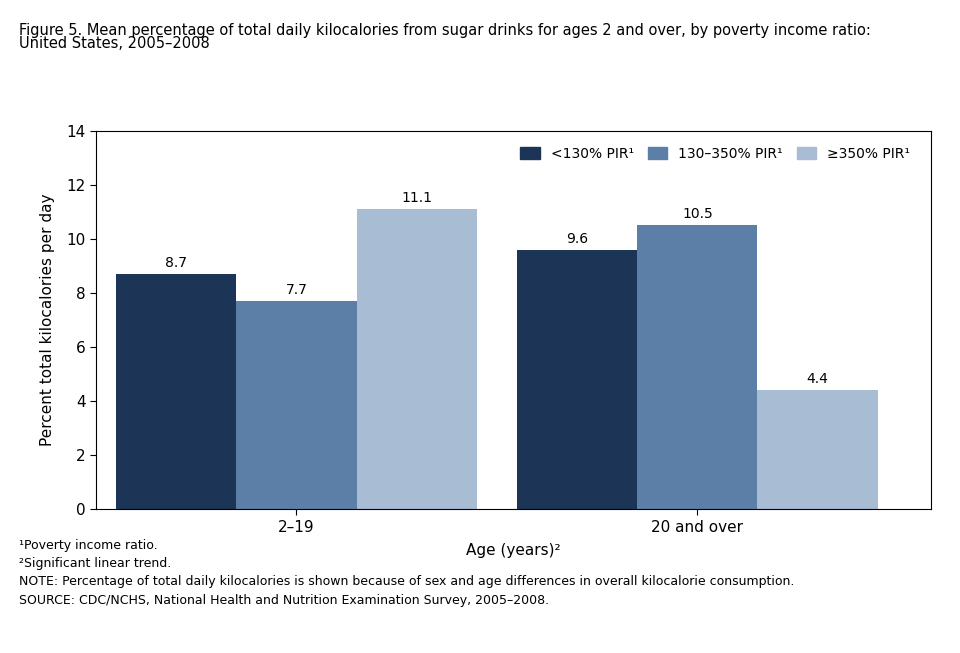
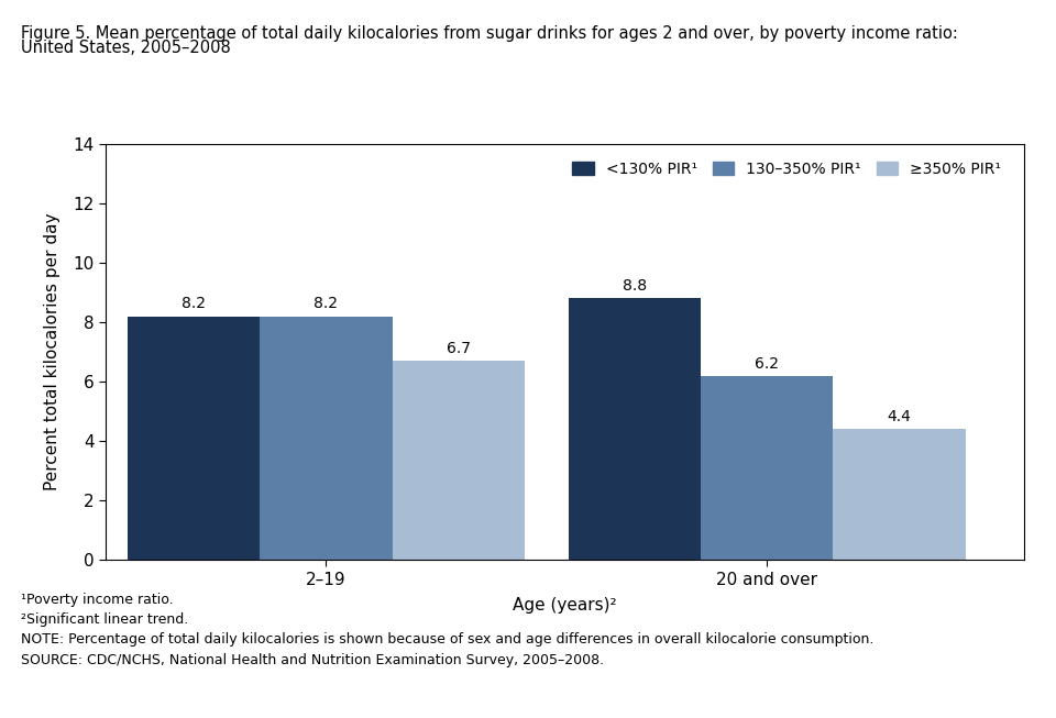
<130% PIR¹/2–19: 8.7 -> 8.2
130–350% PIR¹/2–19: 7.7 -> 8.2
≥350% PIR¹/2–19: 11.1 -> 6.7
<130% PIR¹/20 and over: 9.6 -> 8.8
130–350% PIR¹/20 and over: 10.5 -> 6.2
